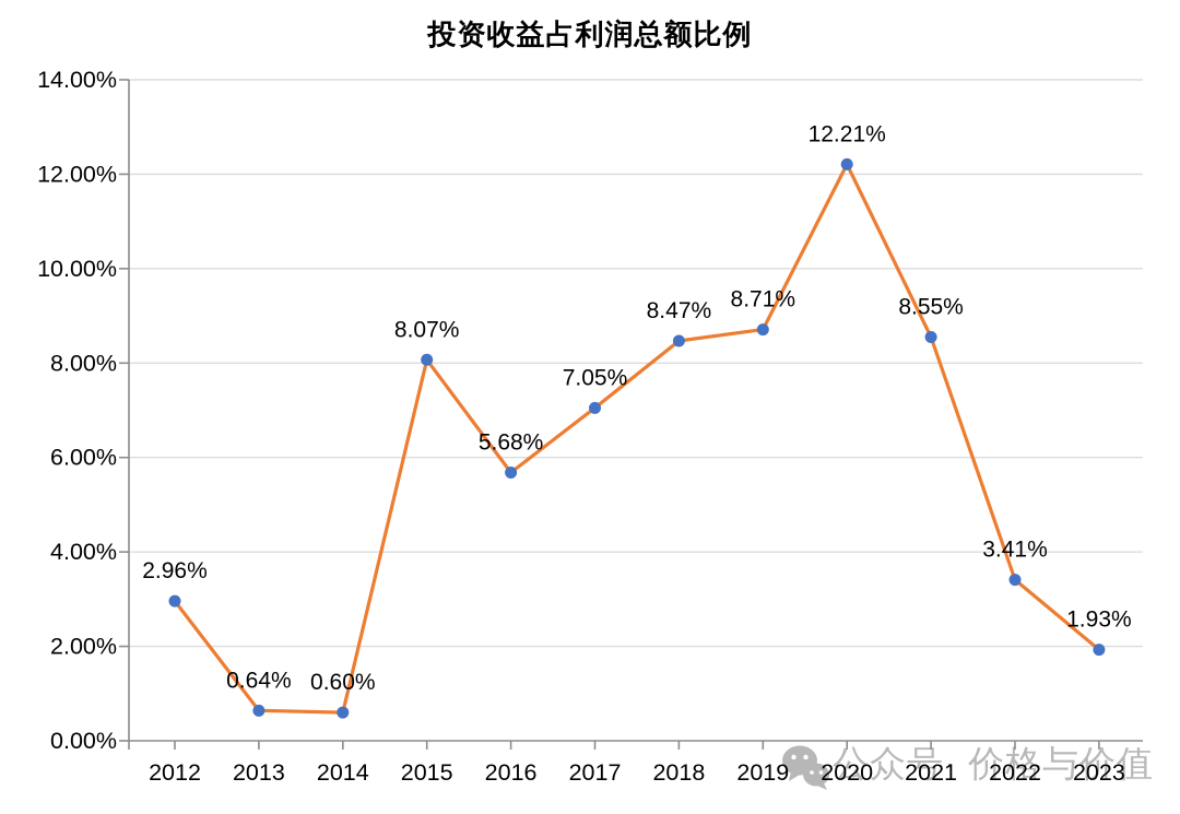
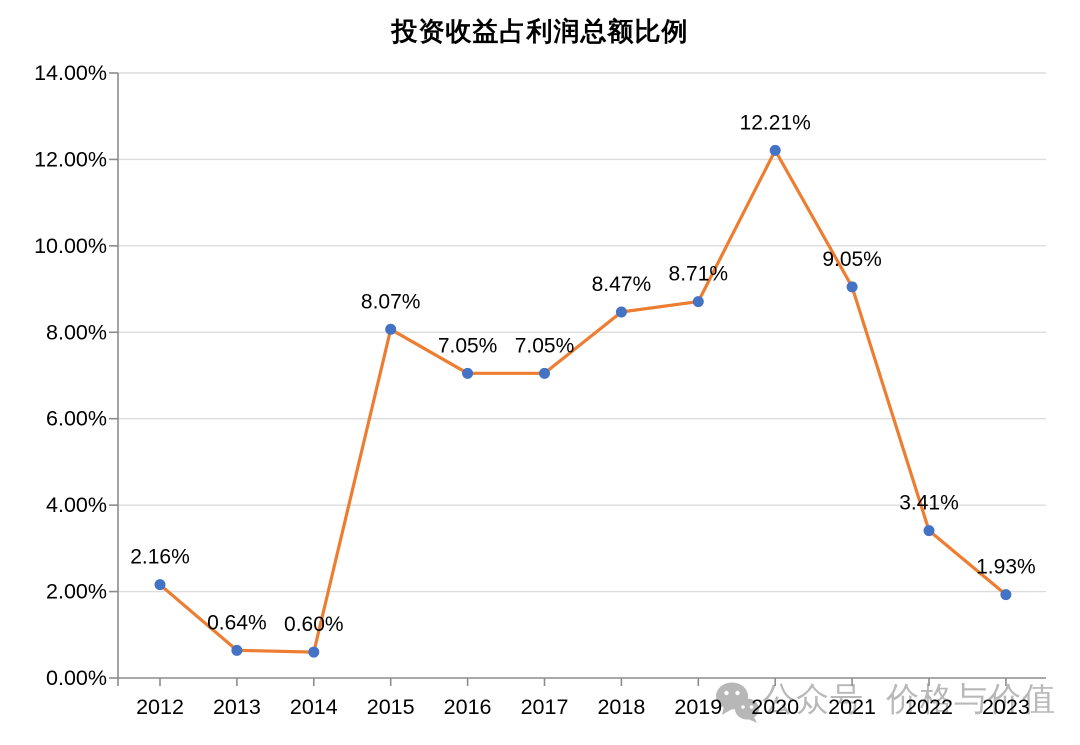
2012: 2.96% -> 2.16%
2016: 5.68% -> 7.05%
2021: 8.55% -> 9.05%
